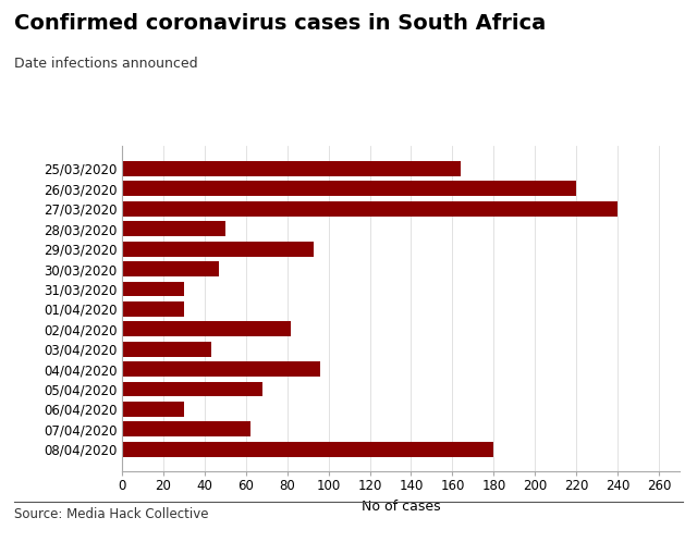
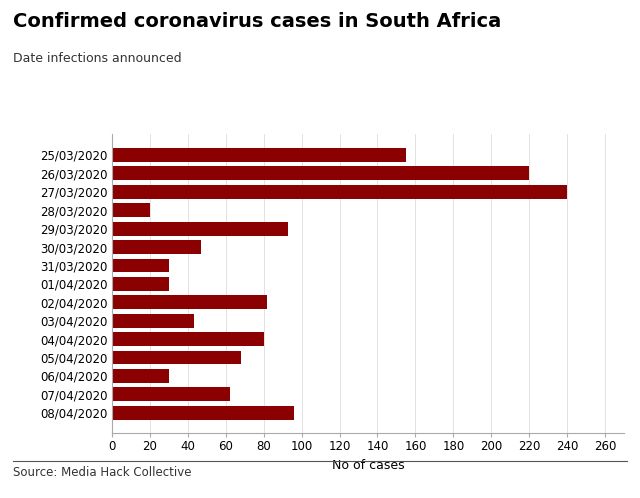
25/03/2020: 164 -> 155
28/03/2020: 50 -> 20
04/04/2020: 96 -> 80
08/04/2020: 180 -> 96
